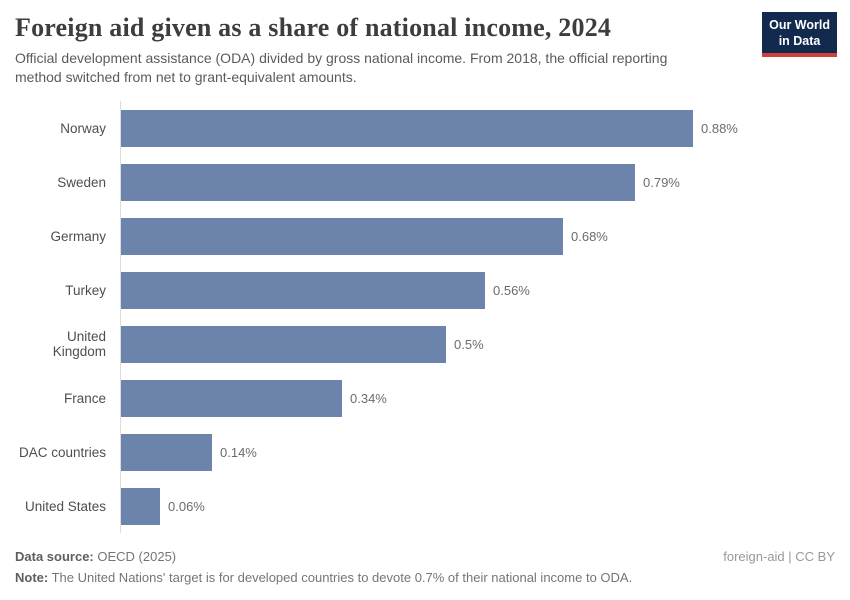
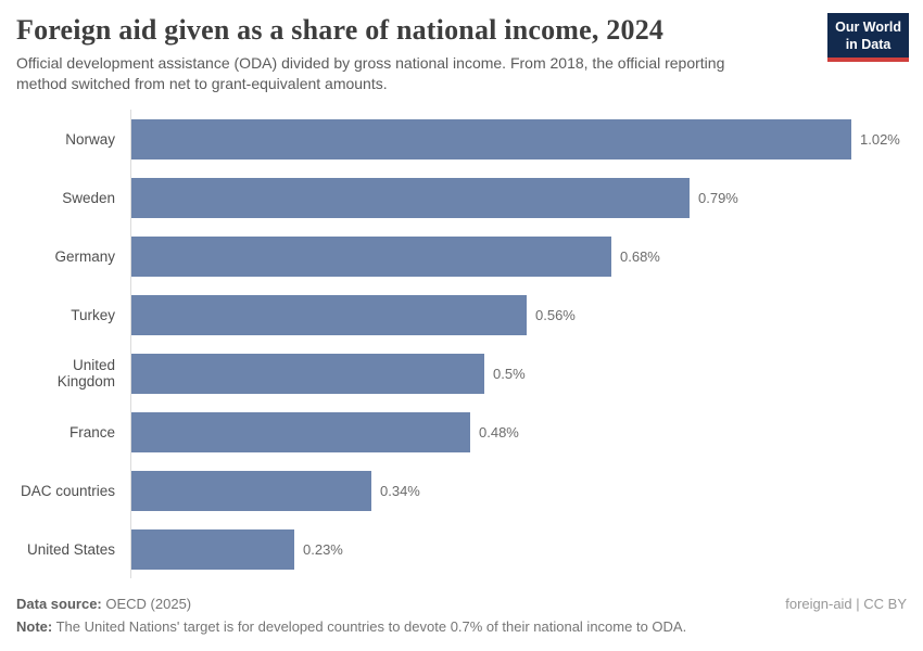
Norway: 0.88% -> 1.02%
France: 0.34% -> 0.48%
DAC countries: 0.14% -> 0.34%
United States: 0.06% -> 0.23%
